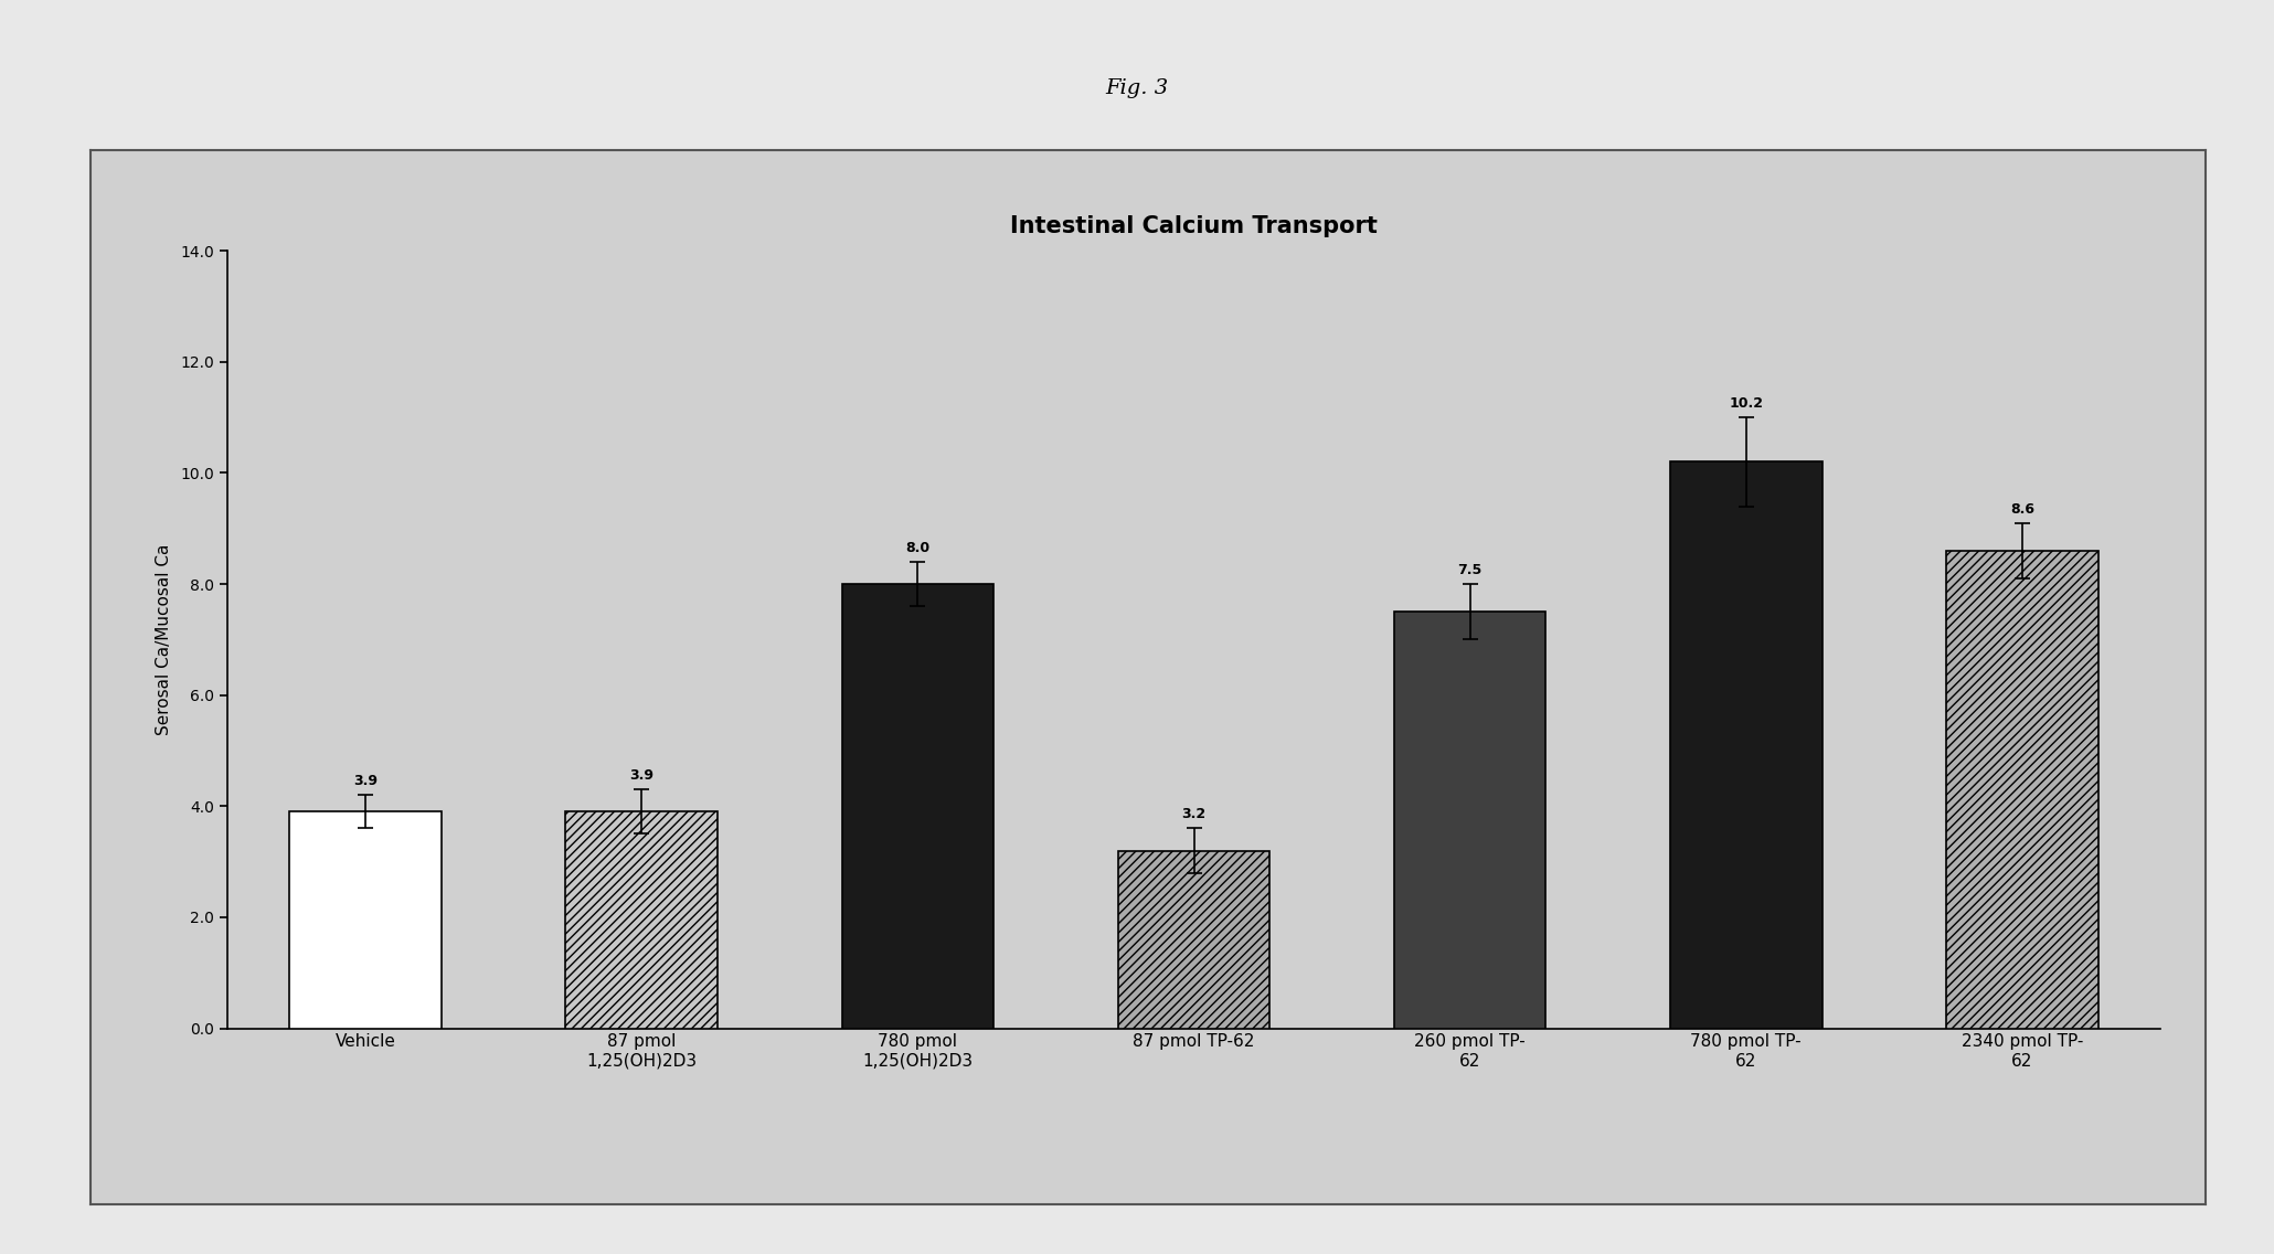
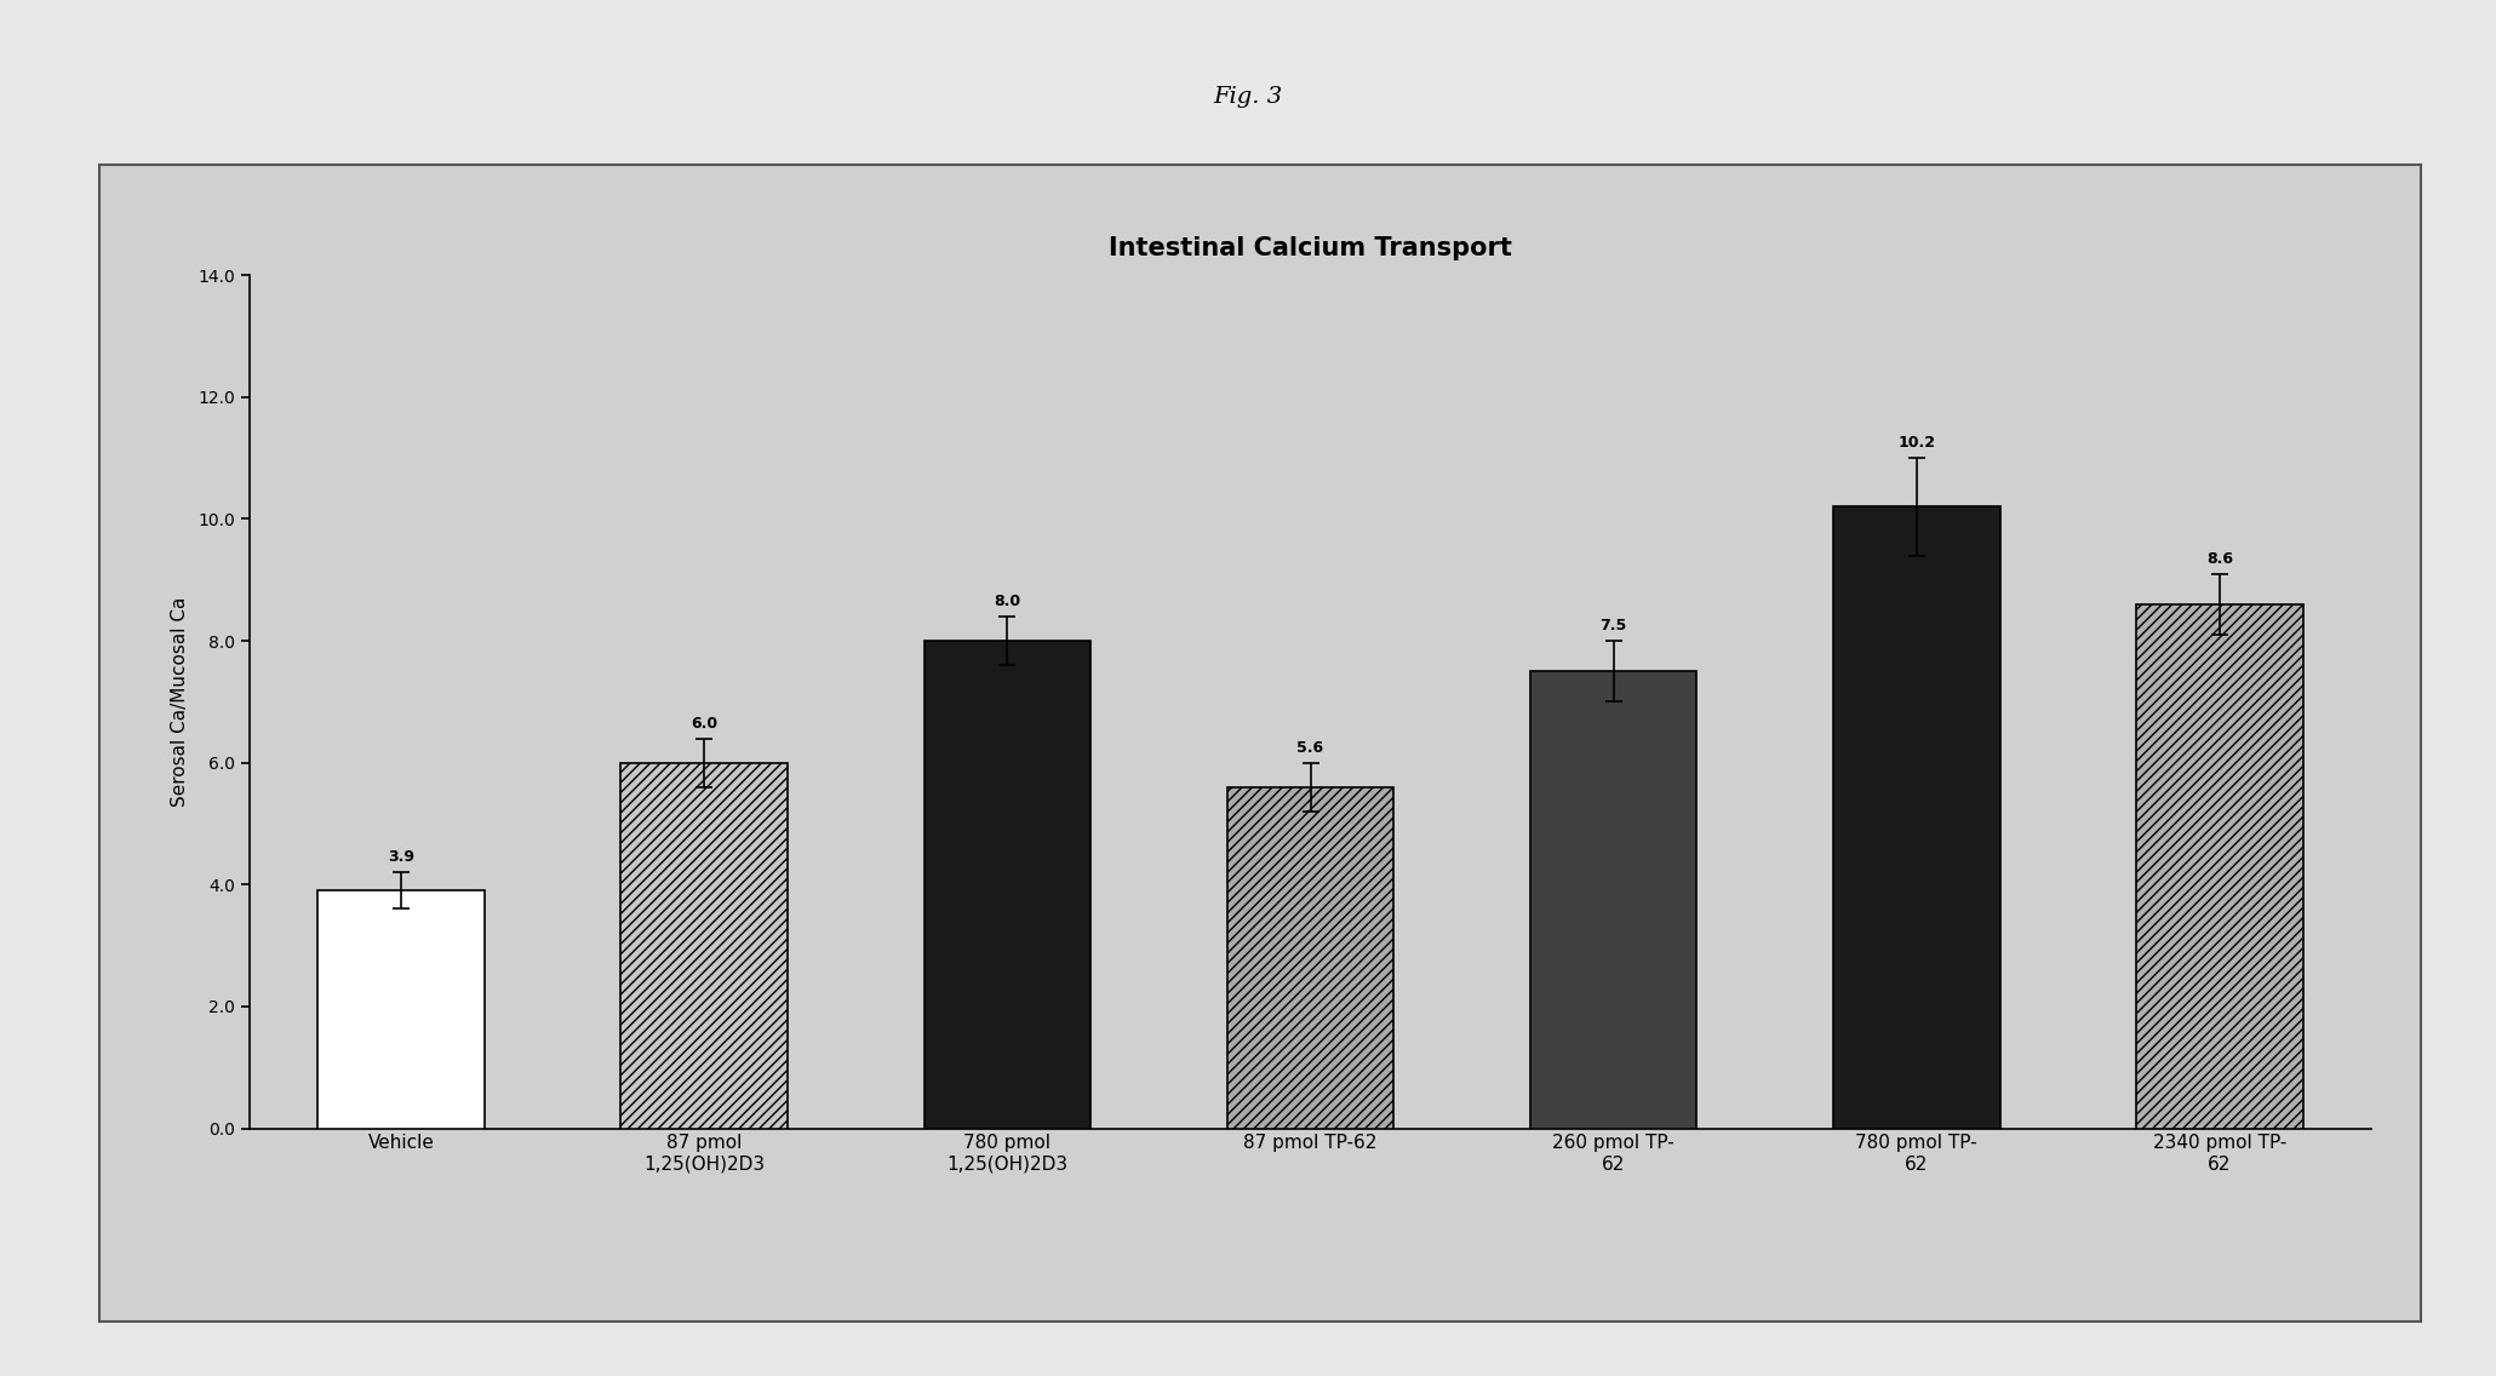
87 pmol 1,25(OH)2D3: 3.9 -> 6.0
87 pmol TP-62: 3.2 -> 5.6
